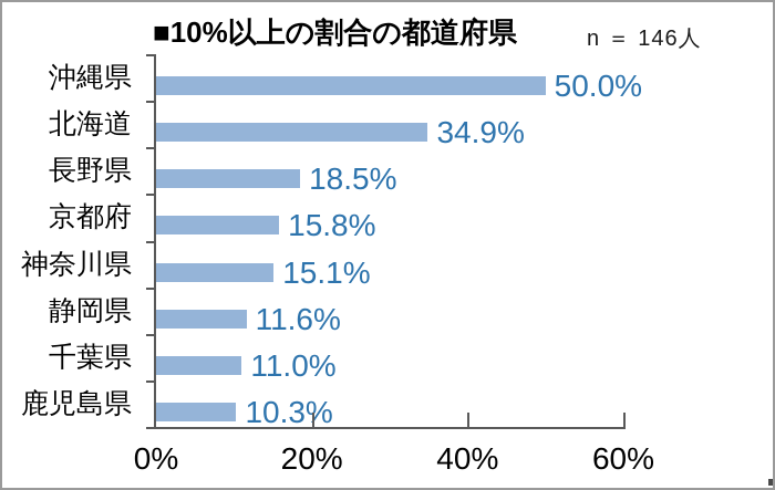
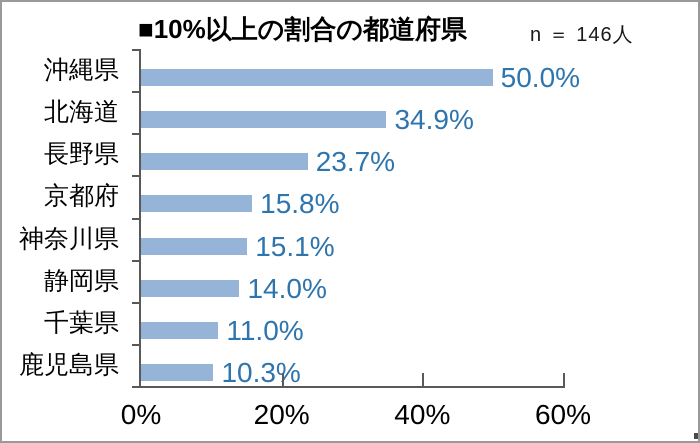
長野県: 18.5% -> 23.7%
静岡県: 11.6% -> 14.0%
